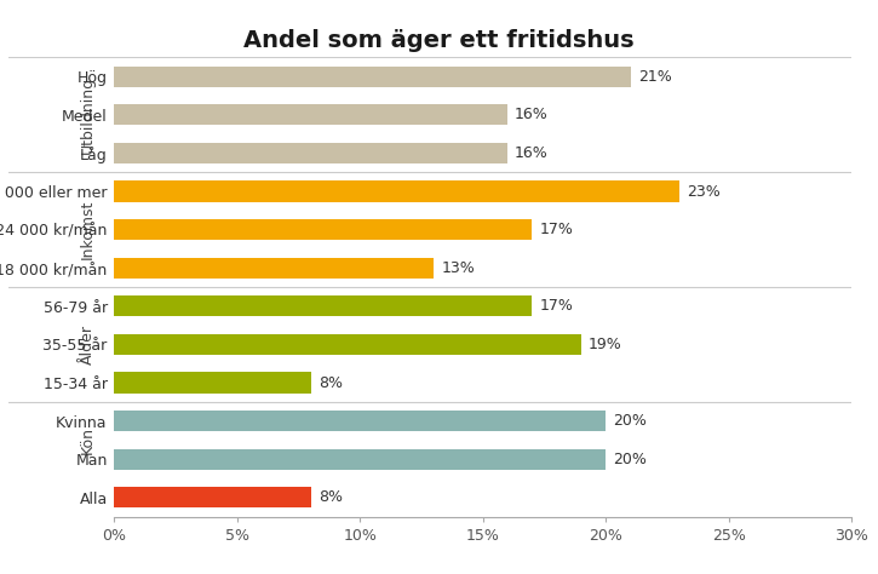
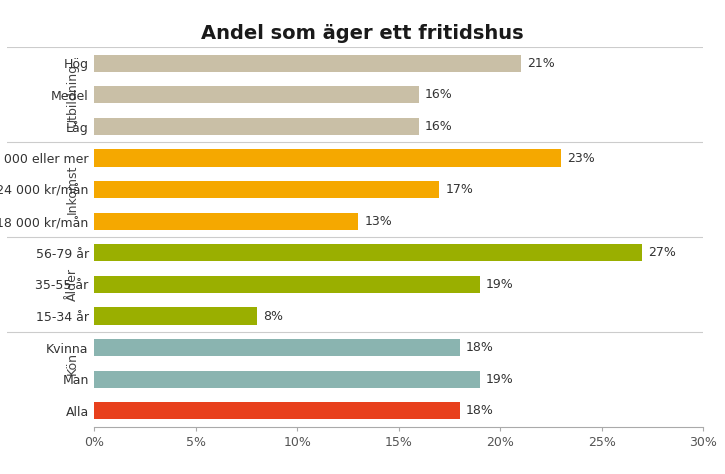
56-79 år: 17% -> 27%
Kvinna: 20% -> 18%
Man: 20% -> 19%
Alla: 8% -> 18%
